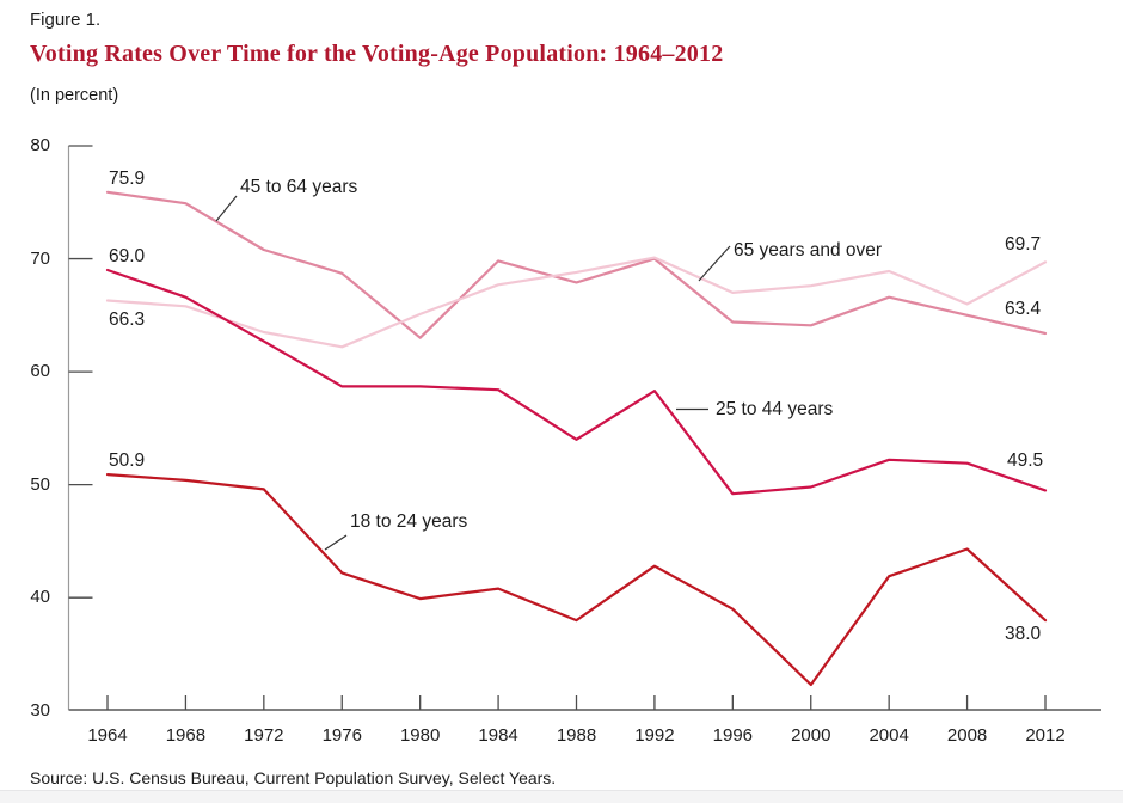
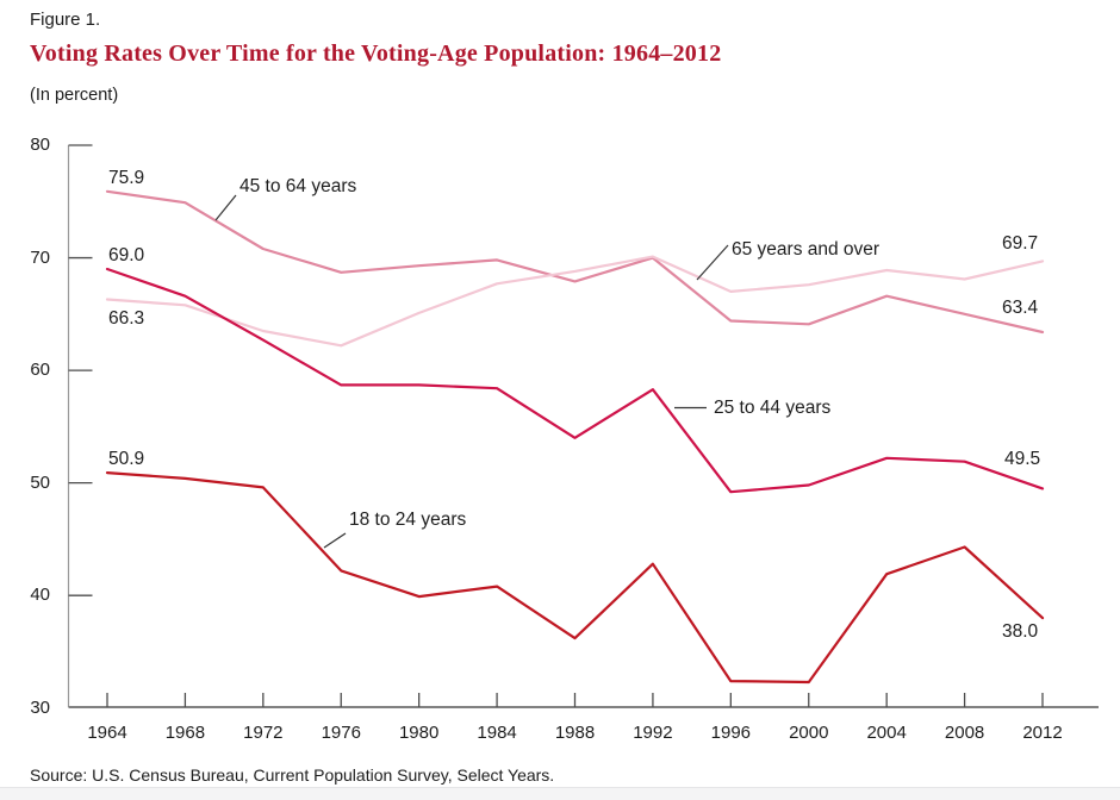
45 to 64 years/1980: 63 -> 69
18 to 24 years/1988: 38 -> 36
18 to 24 years/1996: 39 -> 32
65 years and over/2008: 66 -> 68
